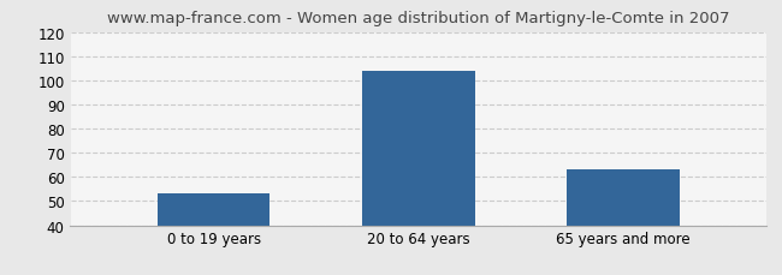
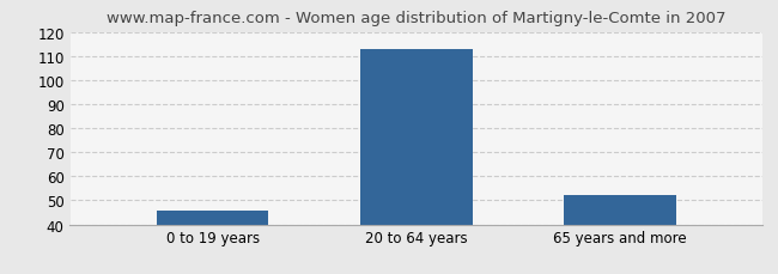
0 to 19 years: 53 -> 46
20 to 64 years: 104 -> 113
65 years and more: 63 -> 52
